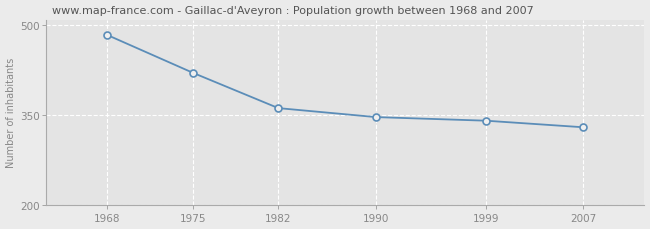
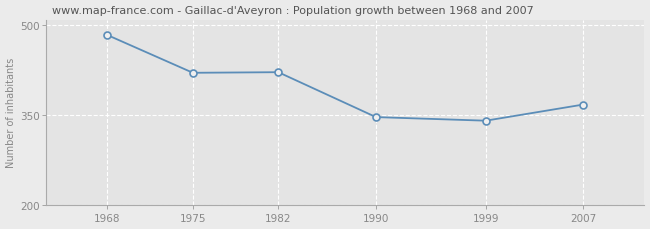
1982: 362 -> 422
2007: 330 -> 368
